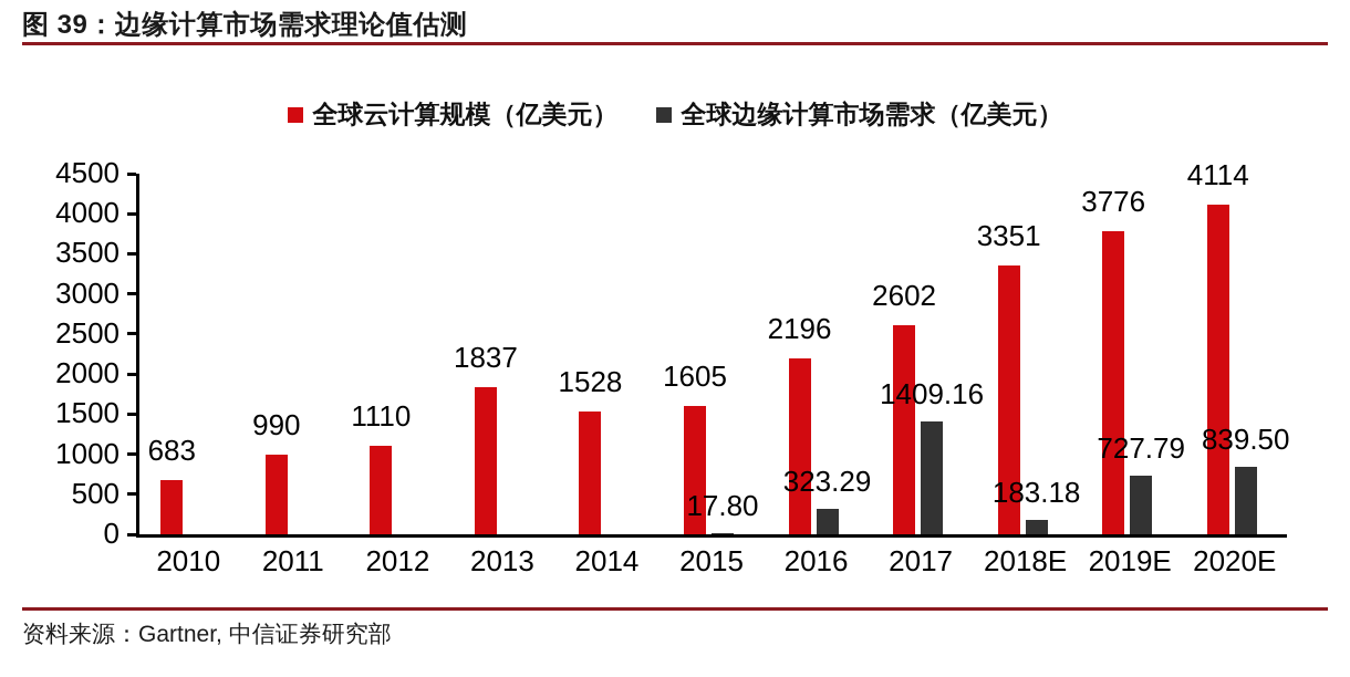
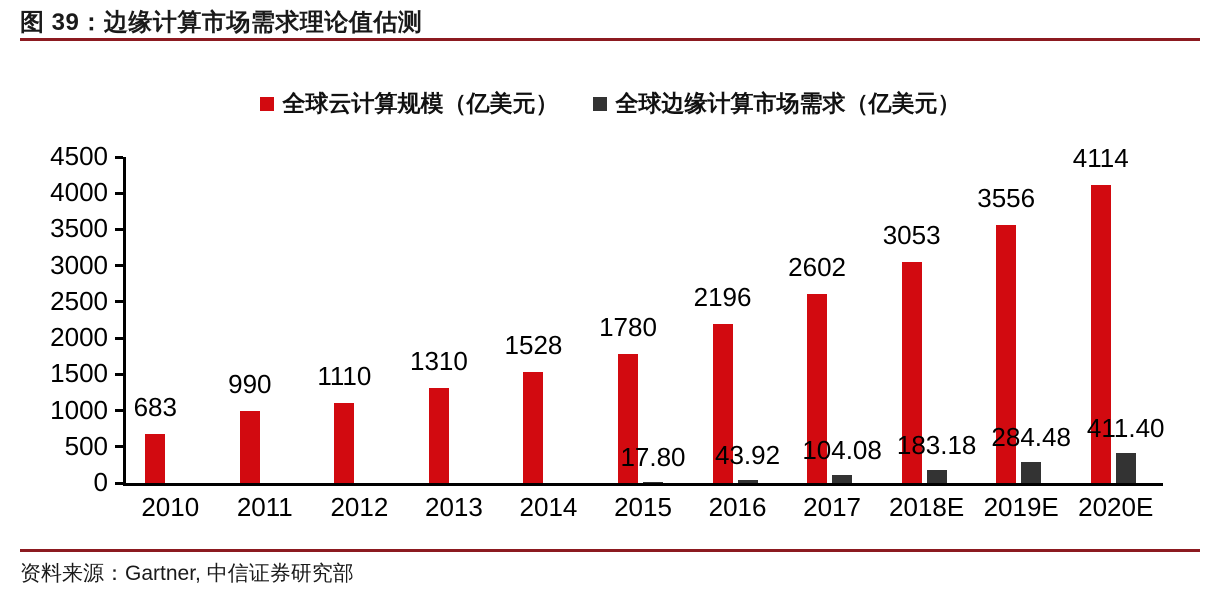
全球云计算规模（亿美元）/2013: 1837 -> 1310
全球云计算规模（亿美元）/2015: 1605 -> 1780
全球边缘计算市场需求（亿美元）/2016: 323.29 -> 43.92
全球边缘计算市场需求（亿美元）/2017: 1409.16 -> 104.08
全球云计算规模（亿美元）/2018E: 3351 -> 3053
全球云计算规模（亿美元）/2019E: 3776 -> 3556
全球边缘计算市场需求（亿美元）/2019E: 727.79 -> 284.48
全球边缘计算市场需求（亿美元）/2020E: 839.50 -> 411.40
